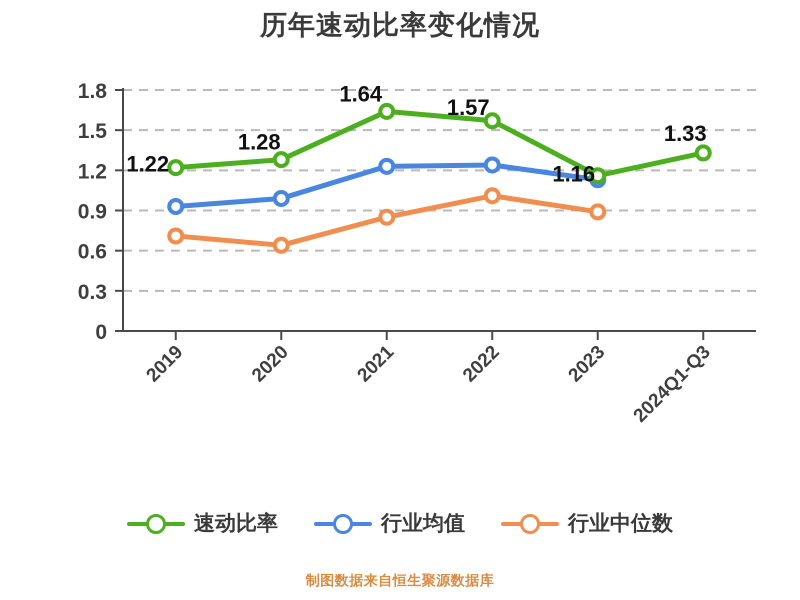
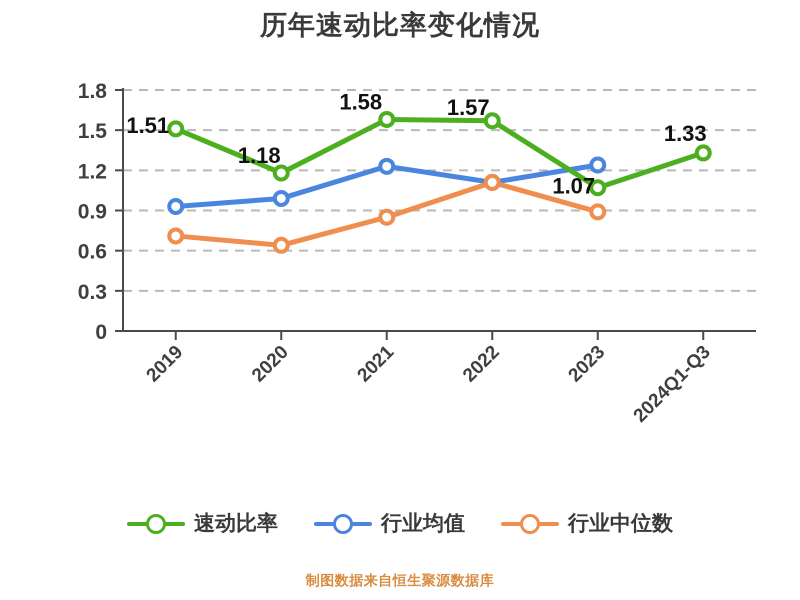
速动比率/2019: 1.22 -> 1.51
速动比率/2020: 1.28 -> 1.18
速动比率/2021: 1.64 -> 1.58
行业均值/2022: 1.24 -> 1.11
行业中位数/2022: 1.01 -> 1.11
速动比率/2023: 1.16 -> 1.07
行业均值/2023: 1.13 -> 1.24
